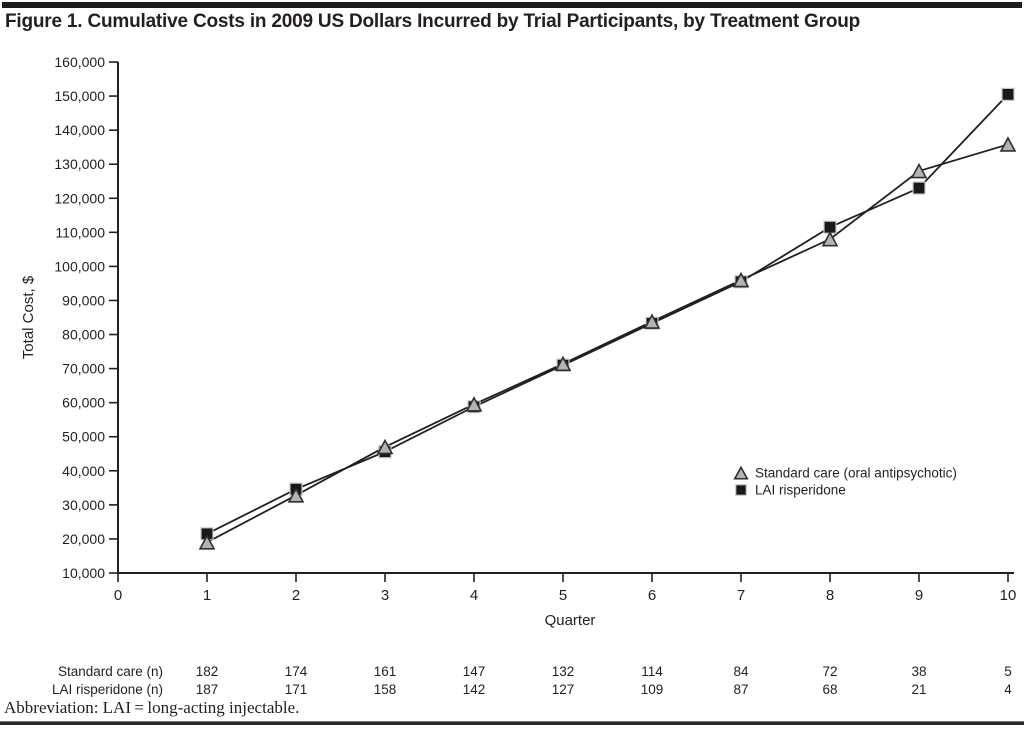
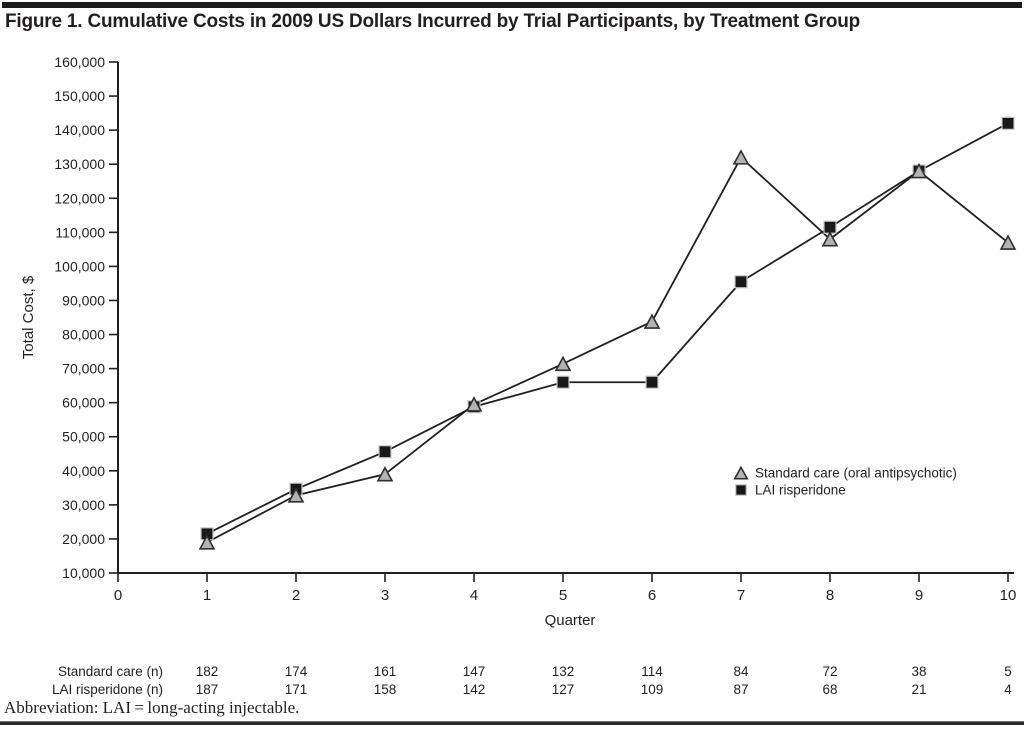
Standard care (oral antipsychotic)/3: 47000 -> 39000
LAI risperidone/5: 71000 -> 66000
LAI risperidone/6: 83000 -> 66000
Standard care (oral antipsychotic)/7: 96000 -> 132000
LAI risperidone/9: 123000 -> 128000
Standard care (oral antipsychotic)/10: 136000 -> 107000
LAI risperidone/10: 150000 -> 142000
